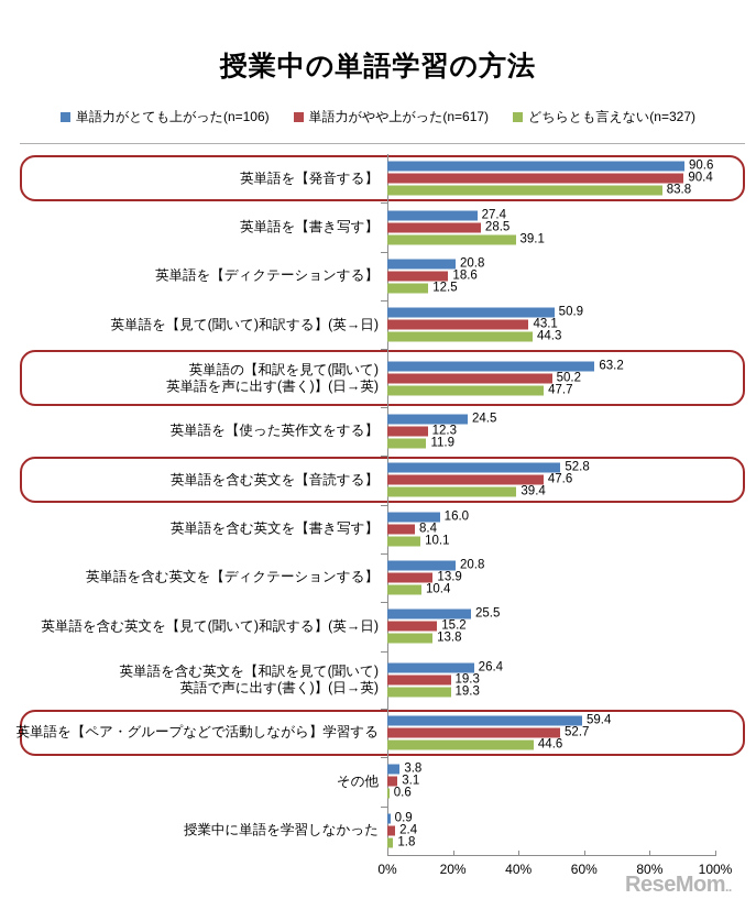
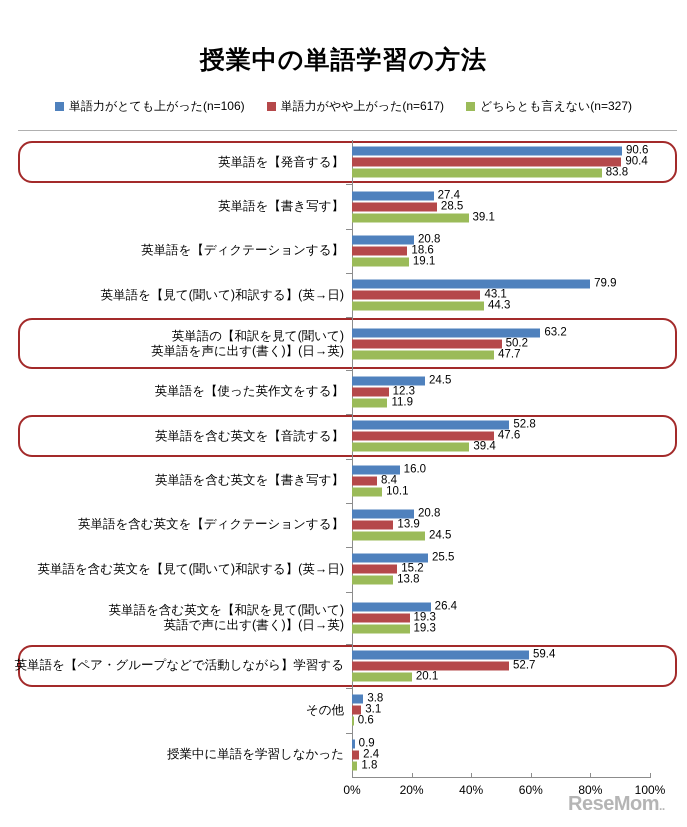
どちらとも言えない(n=327)/英単語を【ディクテーションする】: 12.5 -> 19.1
単語力がとても上がった(n=106)/英単語を【見て(聞いて)和訳する】(英→日): 50.9 -> 79.9
どちらとも言えない(n=327)/英単語を含む英文を【ディクテーションする】: 10.4 -> 24.5
どちらとも言えない(n=327)/英単語を【ペア・グループなどで活動しながら】学習する: 44.6 -> 20.1
